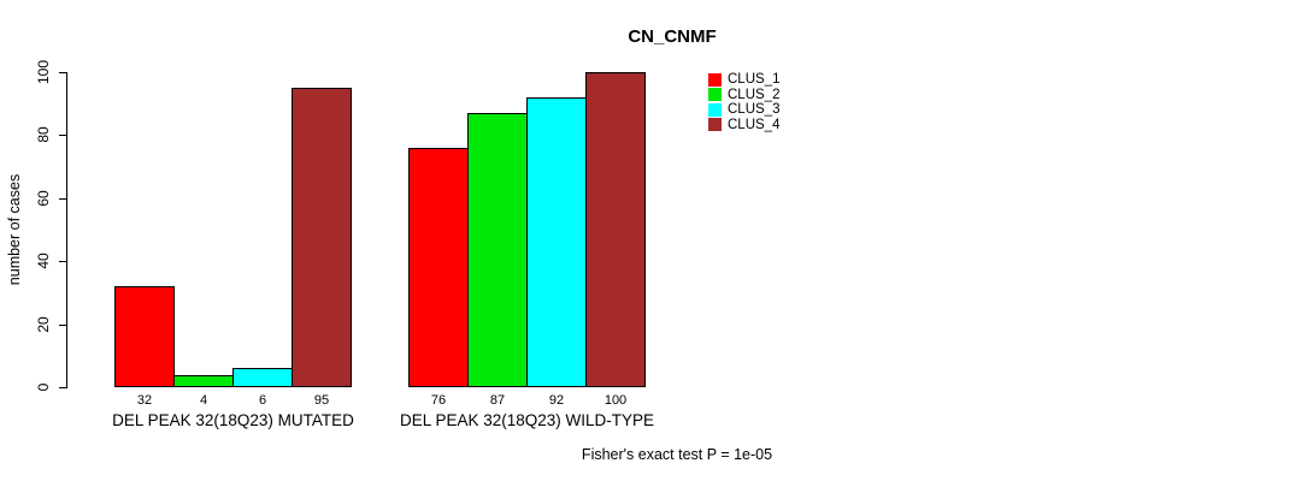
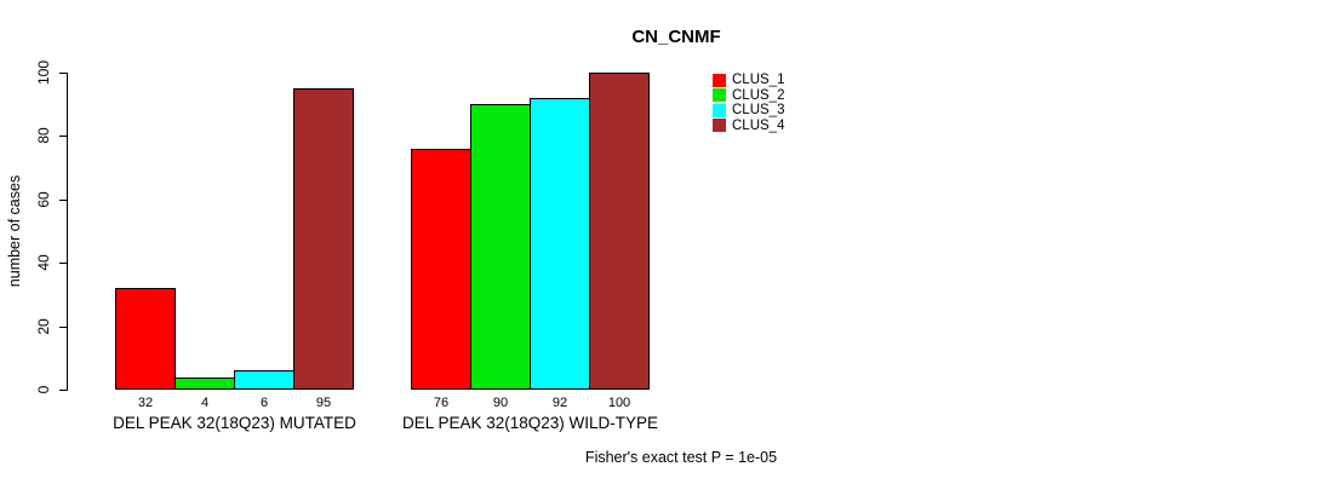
CLUS_2/DEL PEAK 32(18Q23) WILD-TYPE: 87 -> 90
